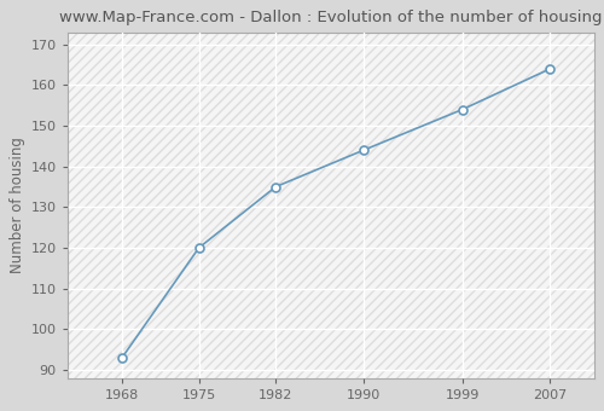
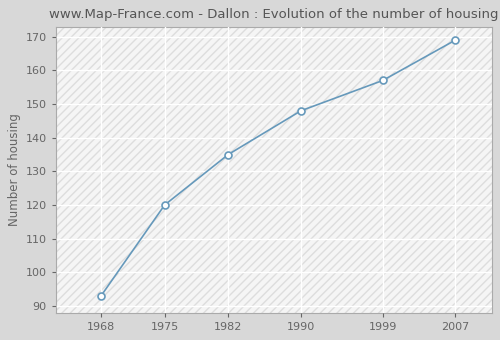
1990: 144 -> 148
1999: 154 -> 157
2007: 164 -> 169
